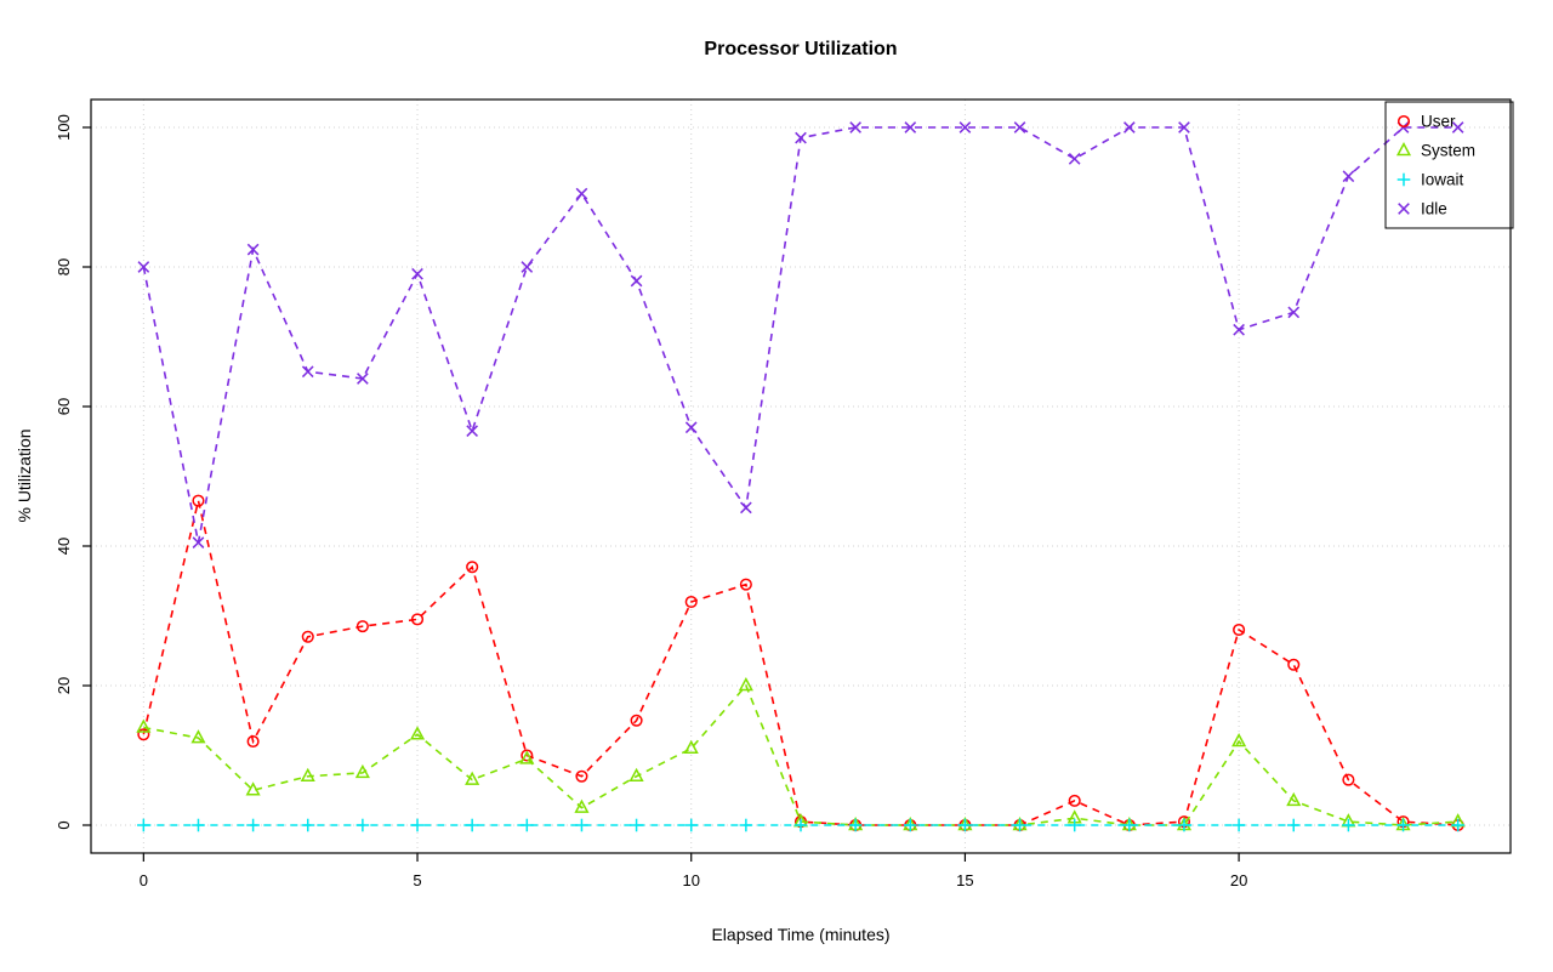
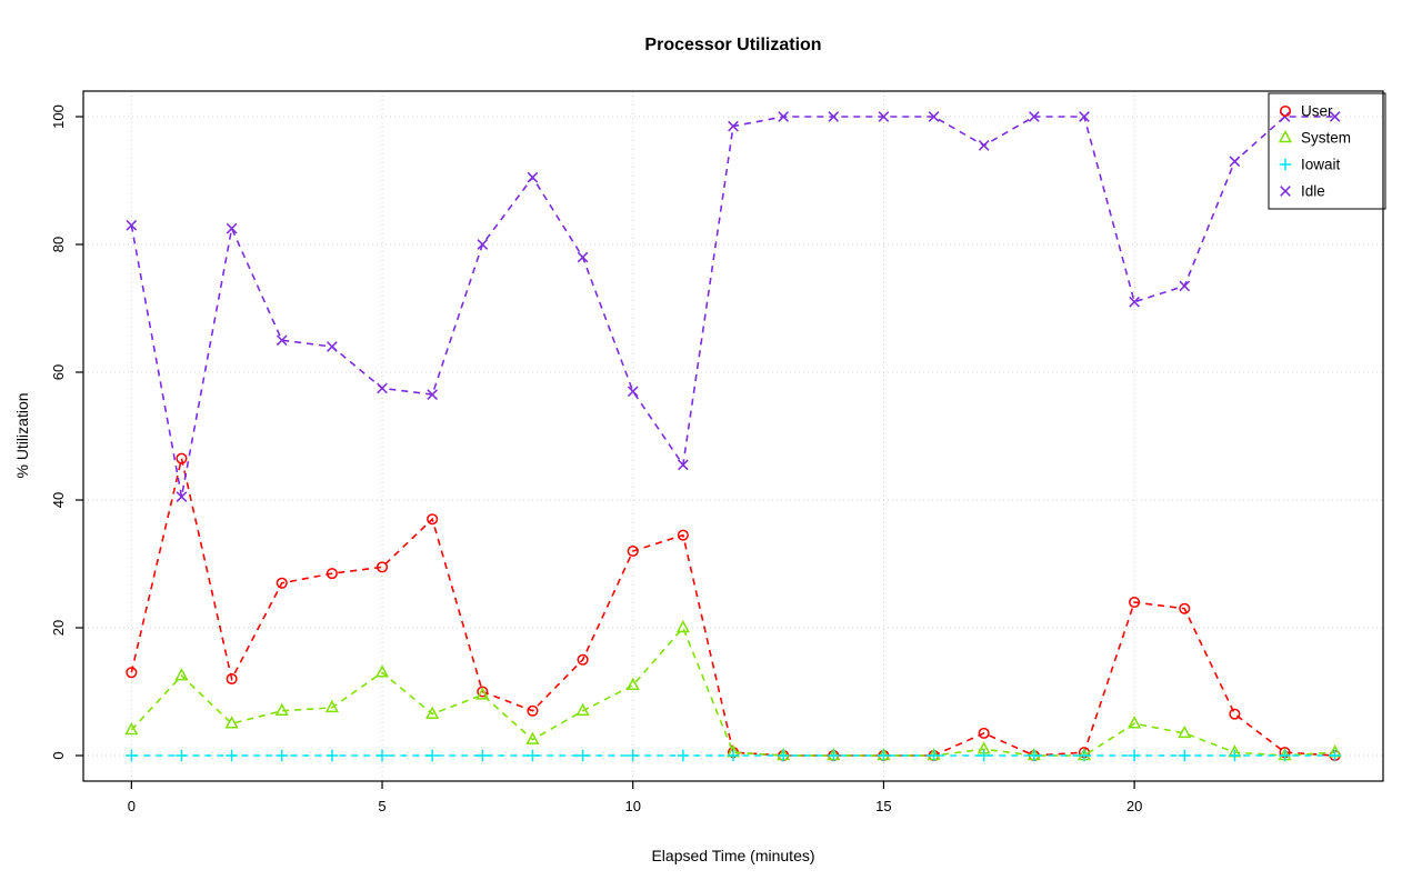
System/0: 14 -> 4
Idle/0: 80 -> 83
Idle/5: 79 -> 58
User/20: 28 -> 24
System/20: 12 -> 5
